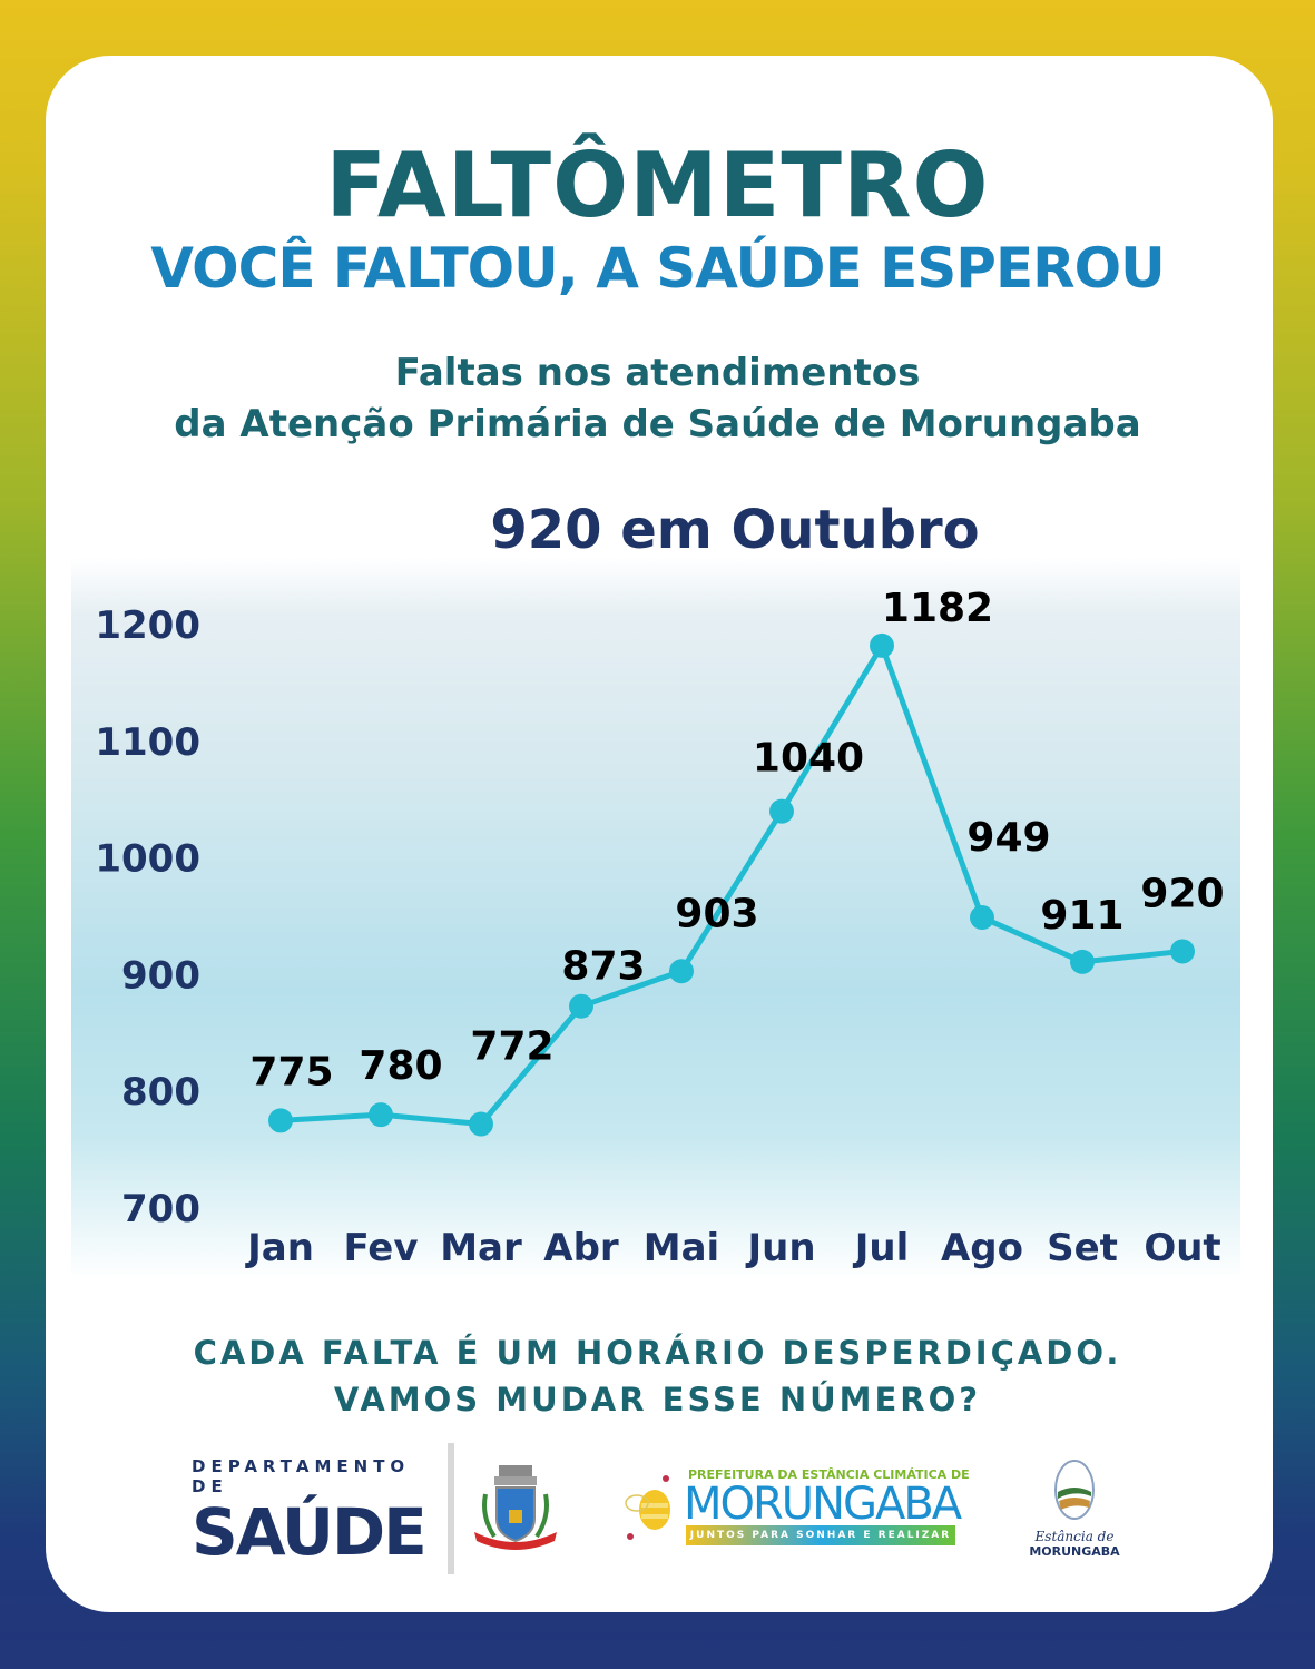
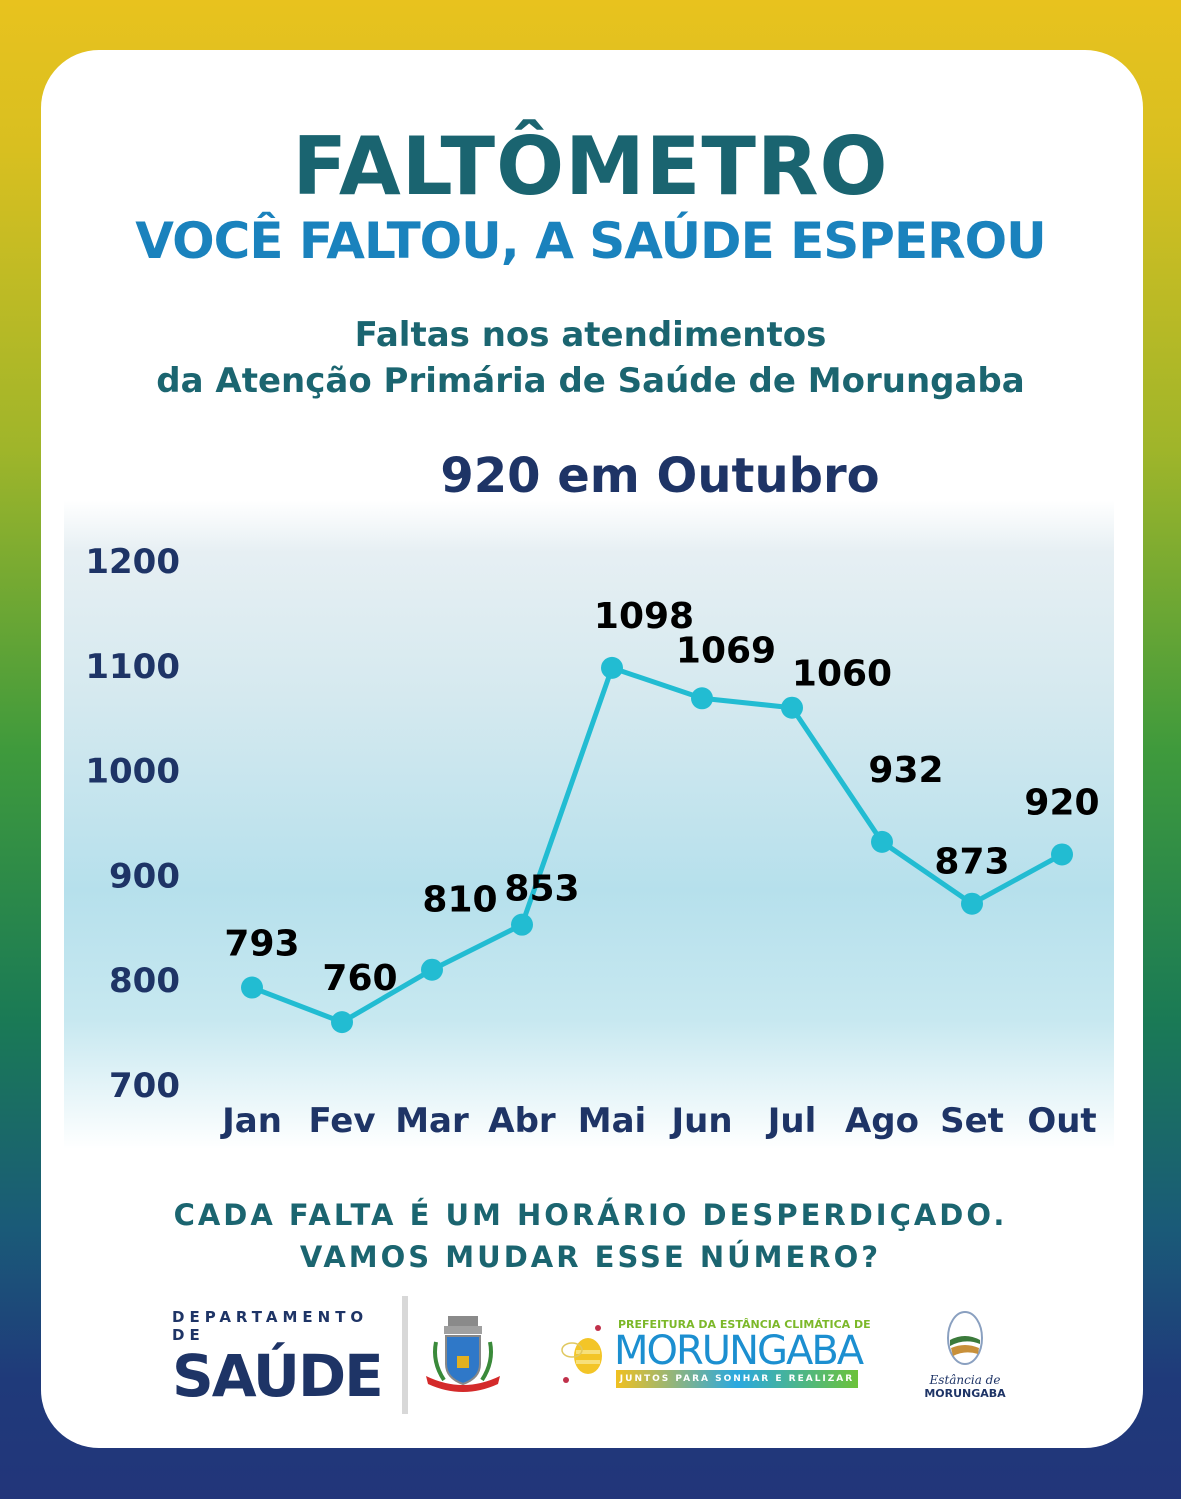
Jan: 775 -> 793
Fev: 780 -> 760
Mar: 772 -> 810
Abr: 873 -> 853
Mai: 903 -> 1098
Jun: 1040 -> 1069
Jul: 1182 -> 1060
Ago: 949 -> 932
Set: 911 -> 873
